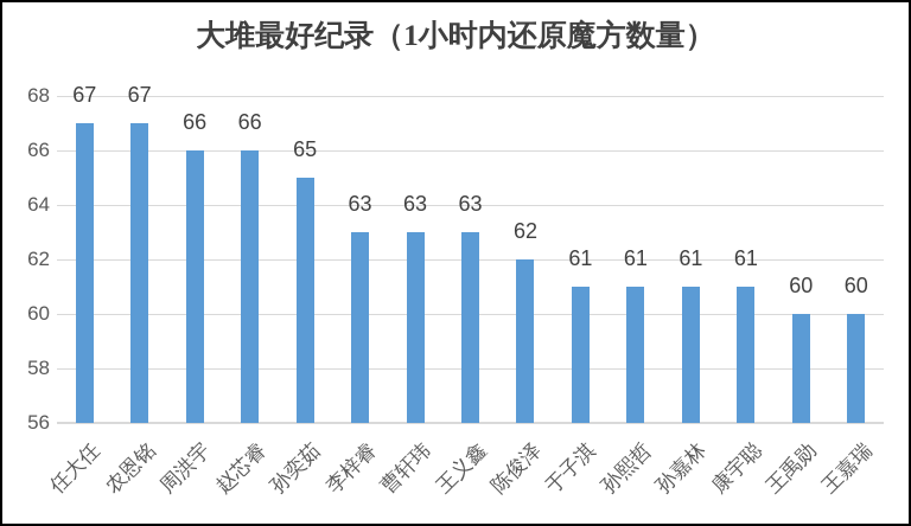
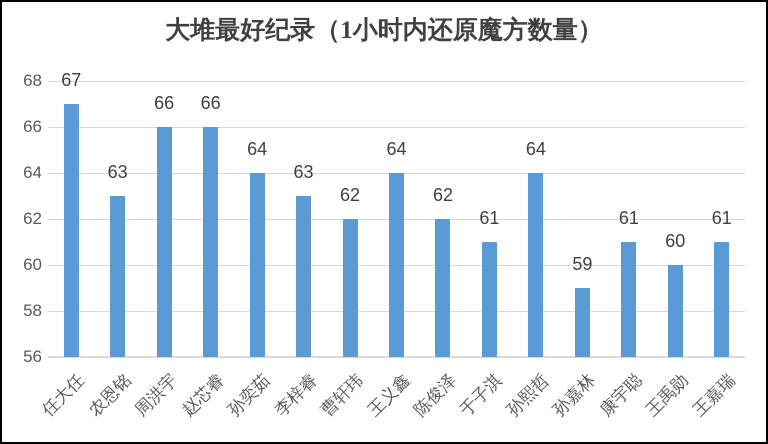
农恩铭: 67 -> 63
孙奕茹: 65 -> 64
曹轩玮: 63 -> 62
王义鑫: 63 -> 64
孙熙哲: 61 -> 64
孙嘉林: 61 -> 59
王嘉瑞: 60 -> 61
